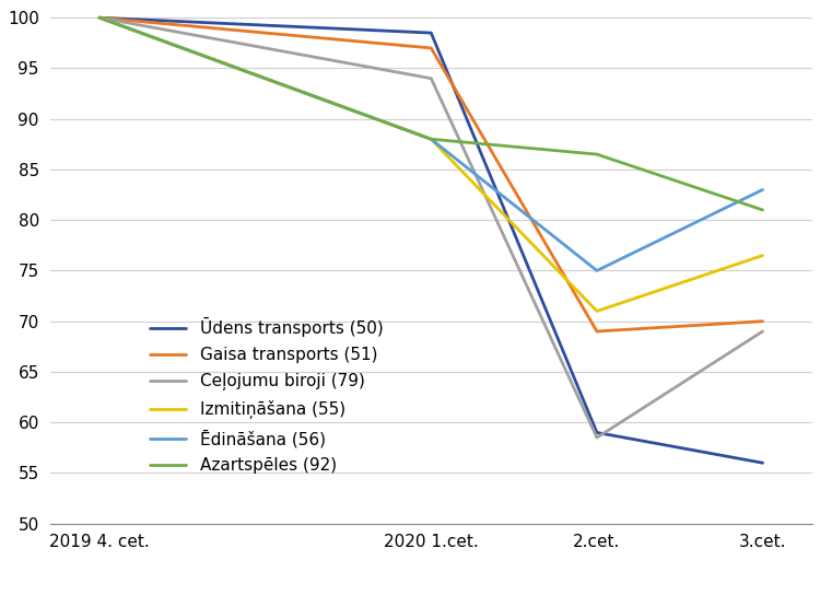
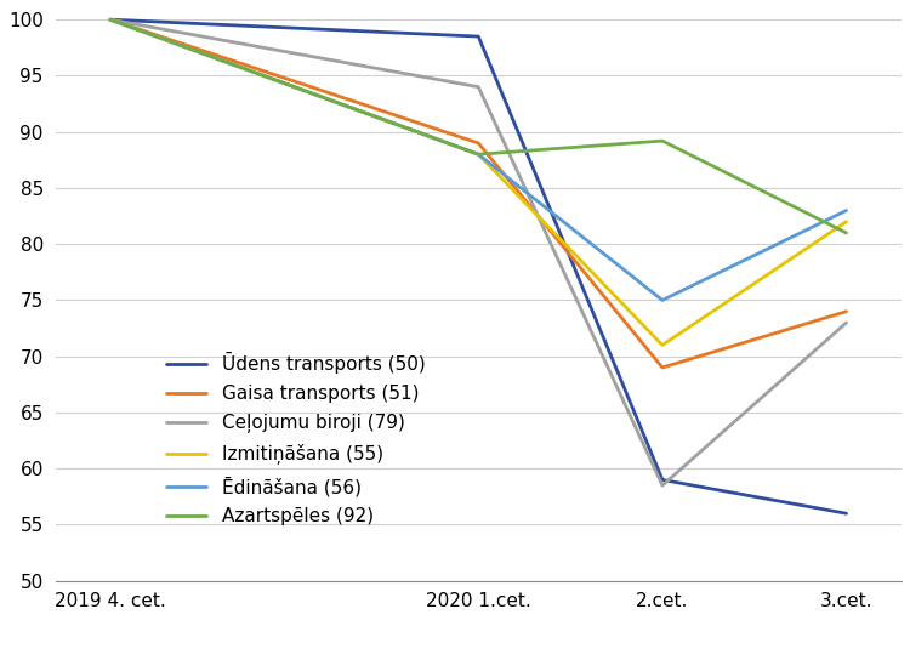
Gaisa transports (51)/2020 1.cet.: 97 -> 89
Azartspēles (92)/2.cet.: 86.5 -> 89.2
Gaisa transports (51)/3.cet.: 70 -> 74
Ceļojumu biroji (79)/3.cet.: 69.0 -> 73.0
Izmitiņāšana (55)/3.cet.: 76.5 -> 82.0
